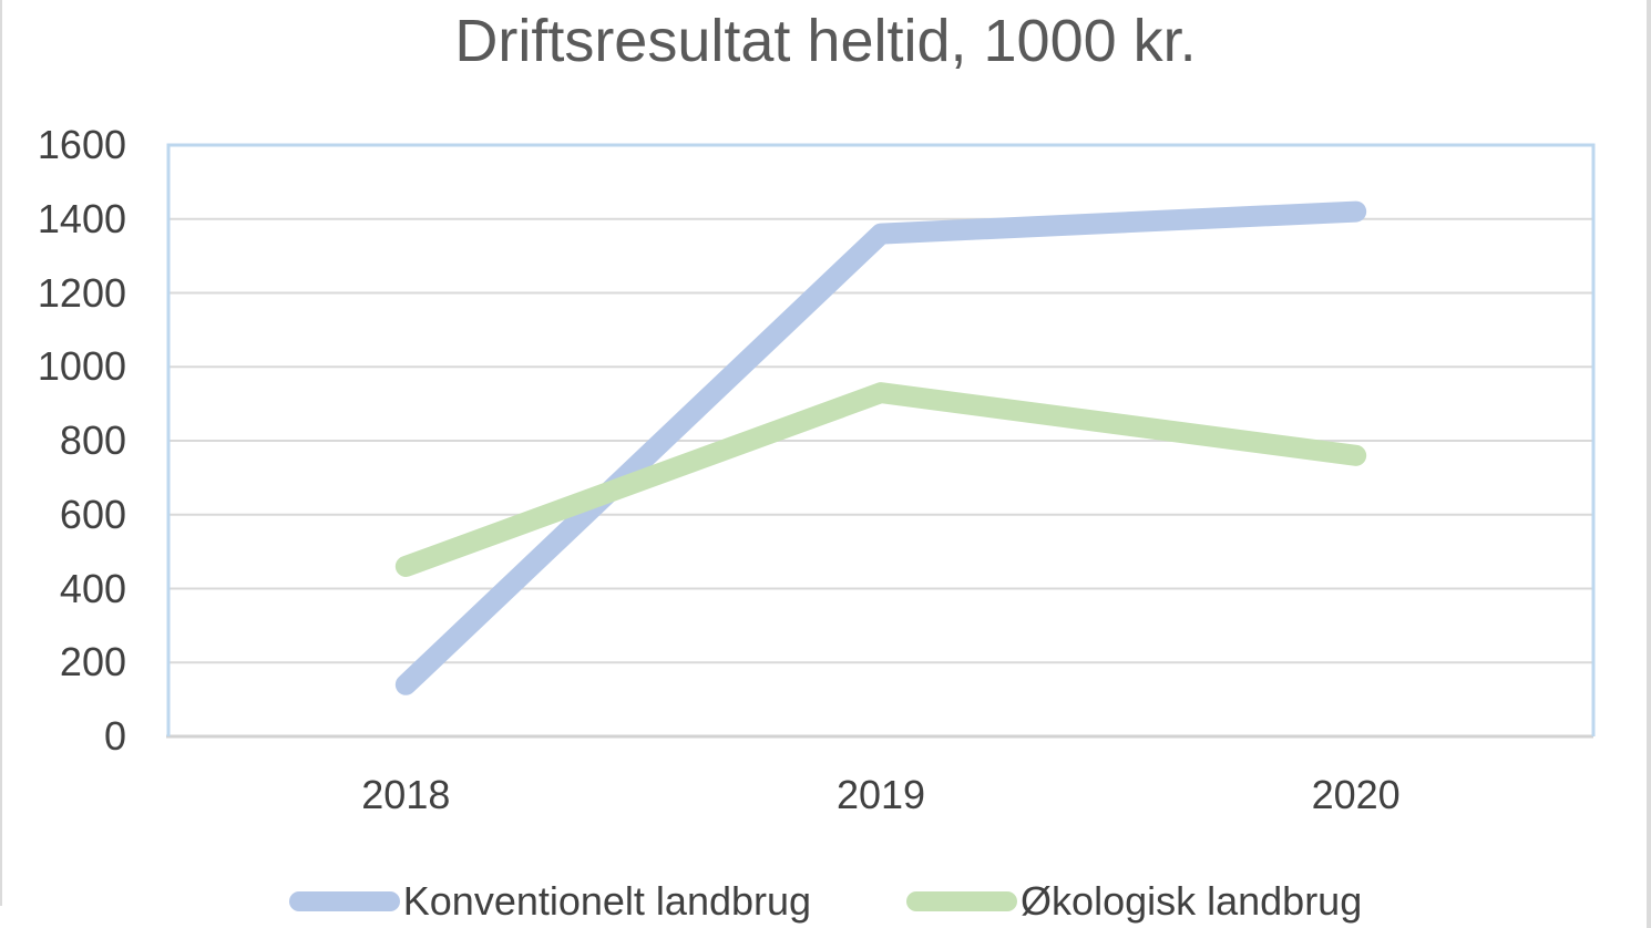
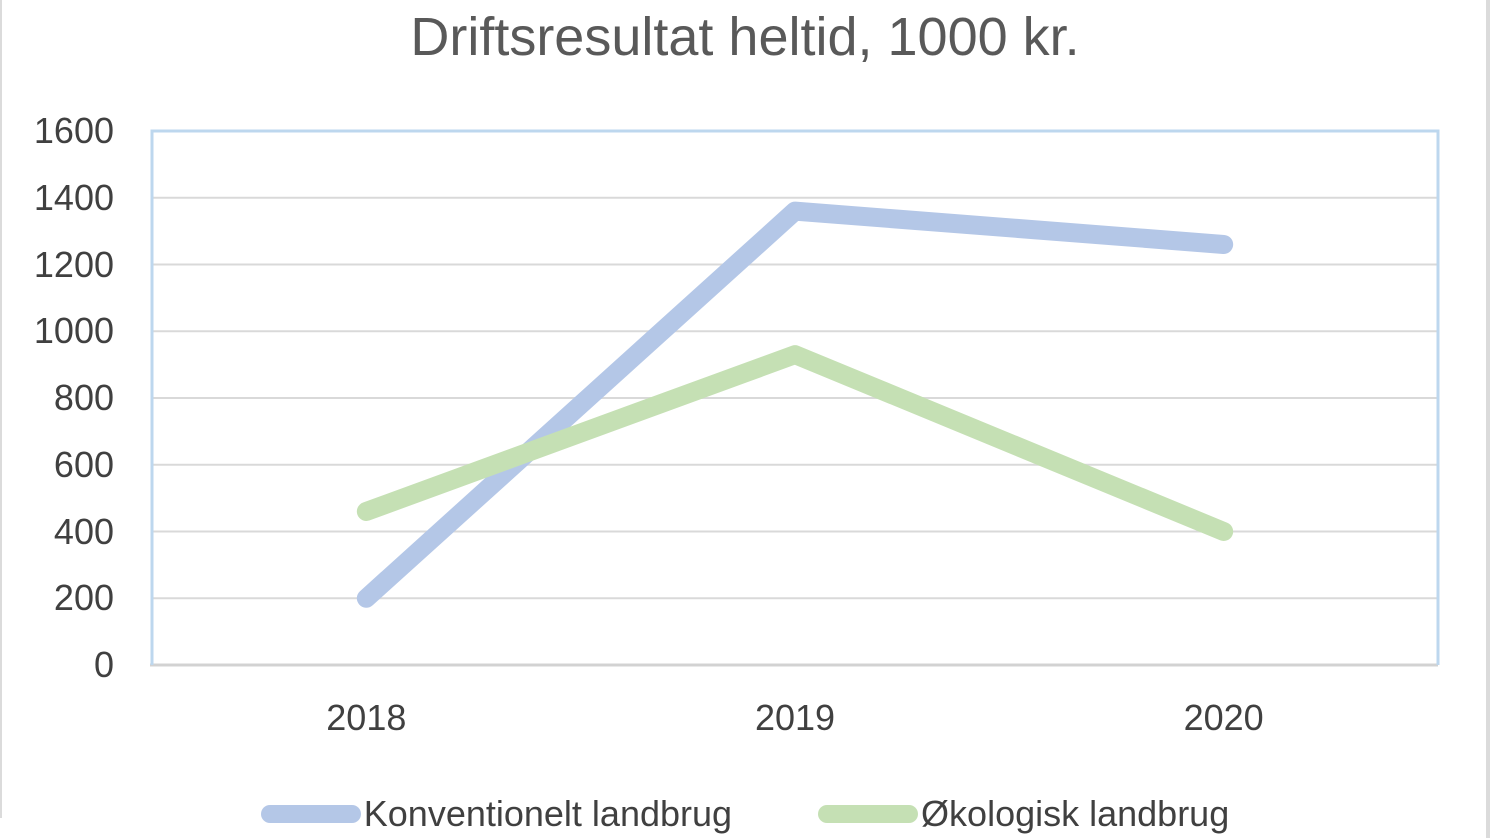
Konventionelt landbrug/2018: 140 -> 200
Konventionelt landbrug/2020: 1420 -> 1260
Økologisk landbrug/2020: 760 -> 400
